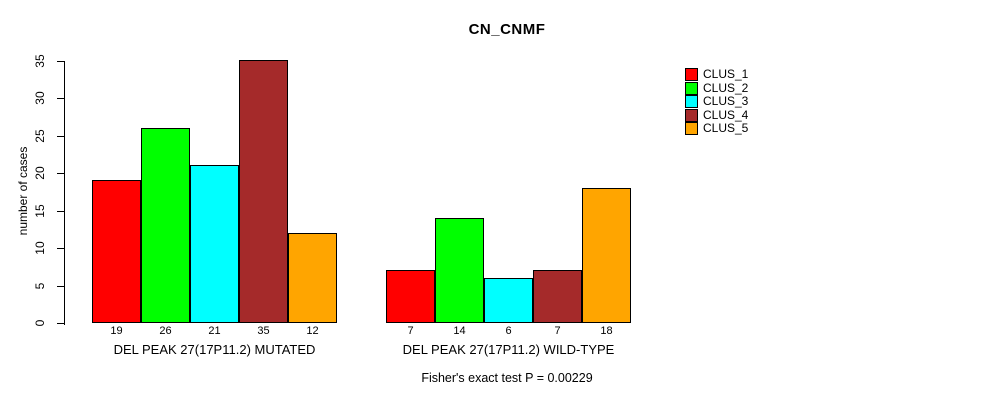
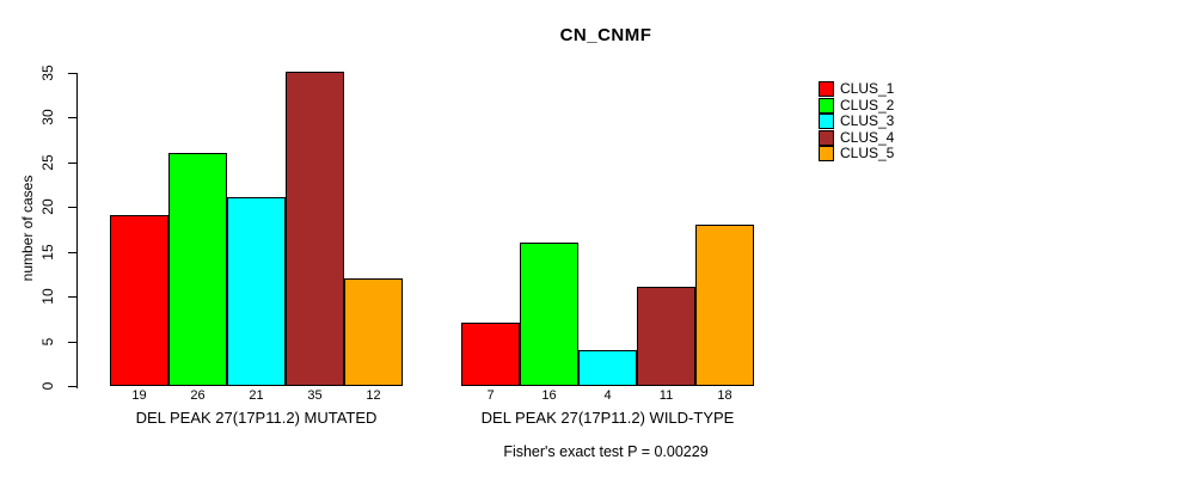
CLUS_2/DEL PEAK 27(17P11.2) WILD-TYPE: 14 -> 16
CLUS_3/DEL PEAK 27(17P11.2) WILD-TYPE: 6 -> 4
CLUS_4/DEL PEAK 27(17P11.2) WILD-TYPE: 7 -> 11
